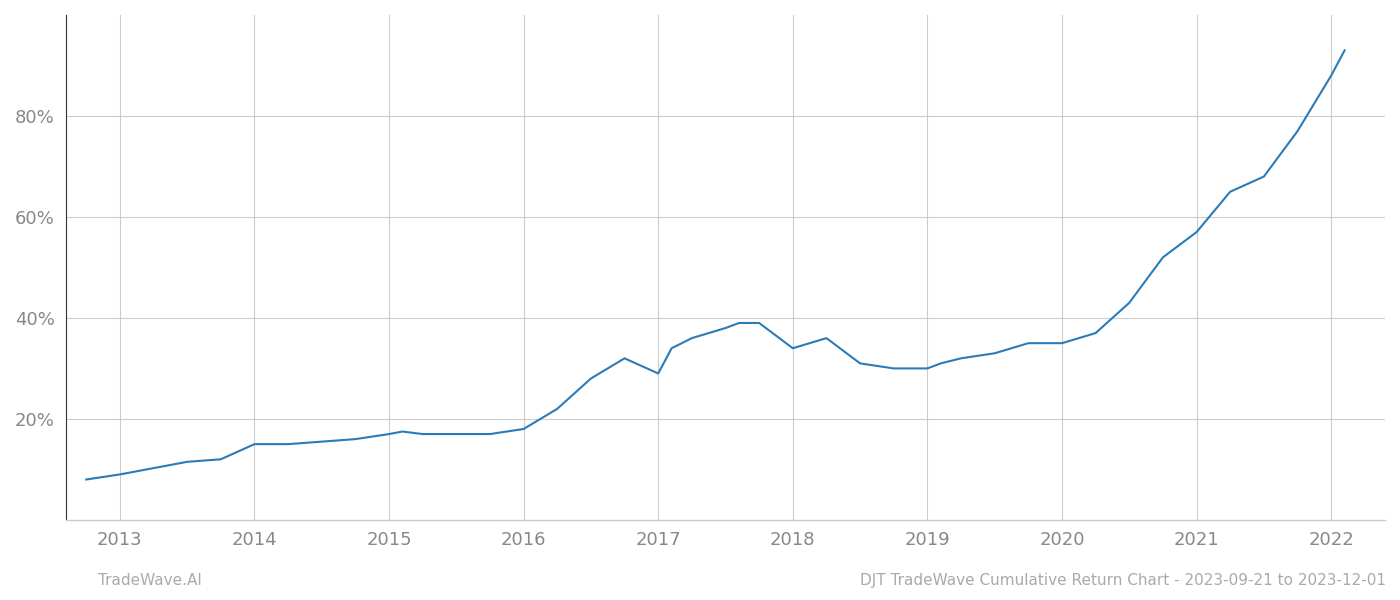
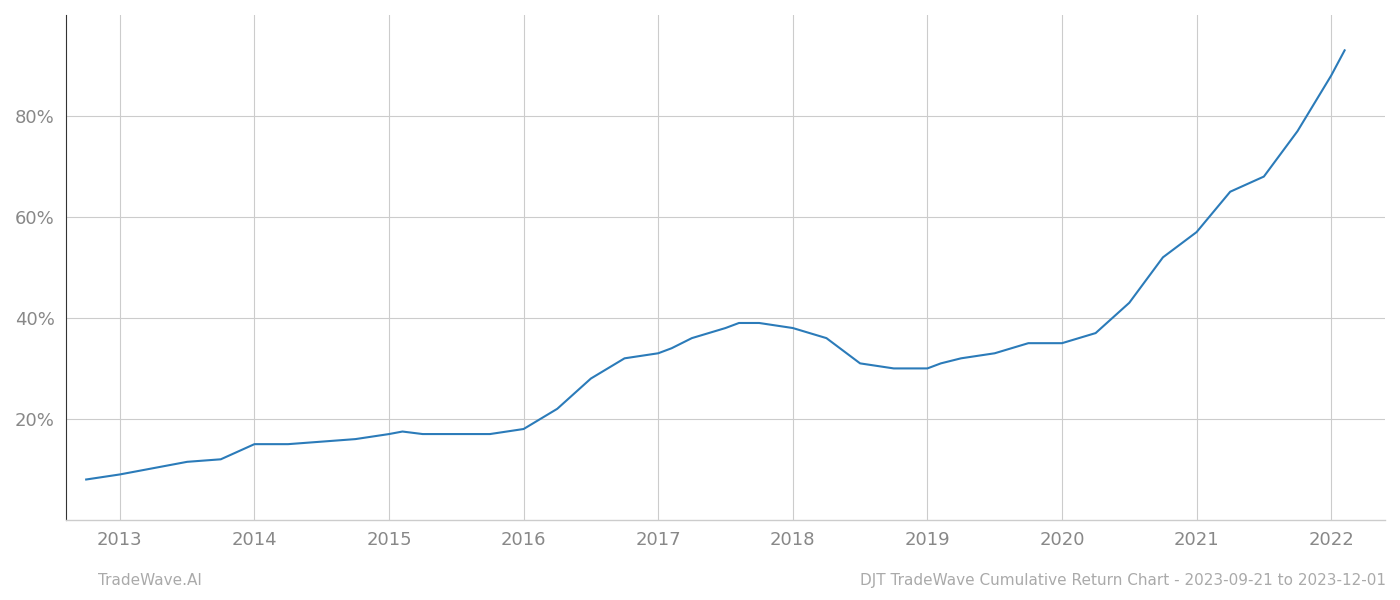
2017: 29.0% -> 33.0%
2018: 34.0% -> 38.0%
